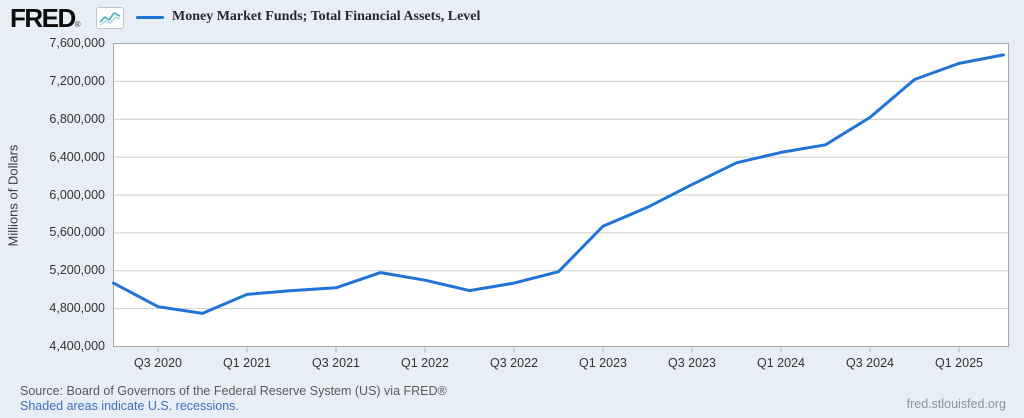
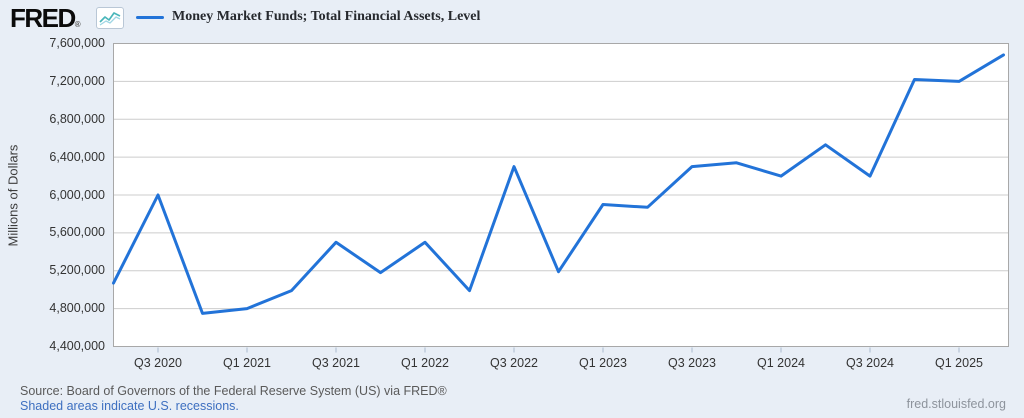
Q3 2020: 4800000 -> 6000000
Q1 2021: 5000000 -> 4800000
Q3 2021: 5000000 -> 5500000
Q1 2022: 5100000 -> 5500000
Q3 2022: 5100000 -> 6300000
Q1 2023: 5700000 -> 5900000
Q3 2023: 6100000 -> 6300000
Q1 2024: 6400000 -> 6200000
Q3 2024: 6800000 -> 6200000
Q1 2025: 7400000 -> 7200000
